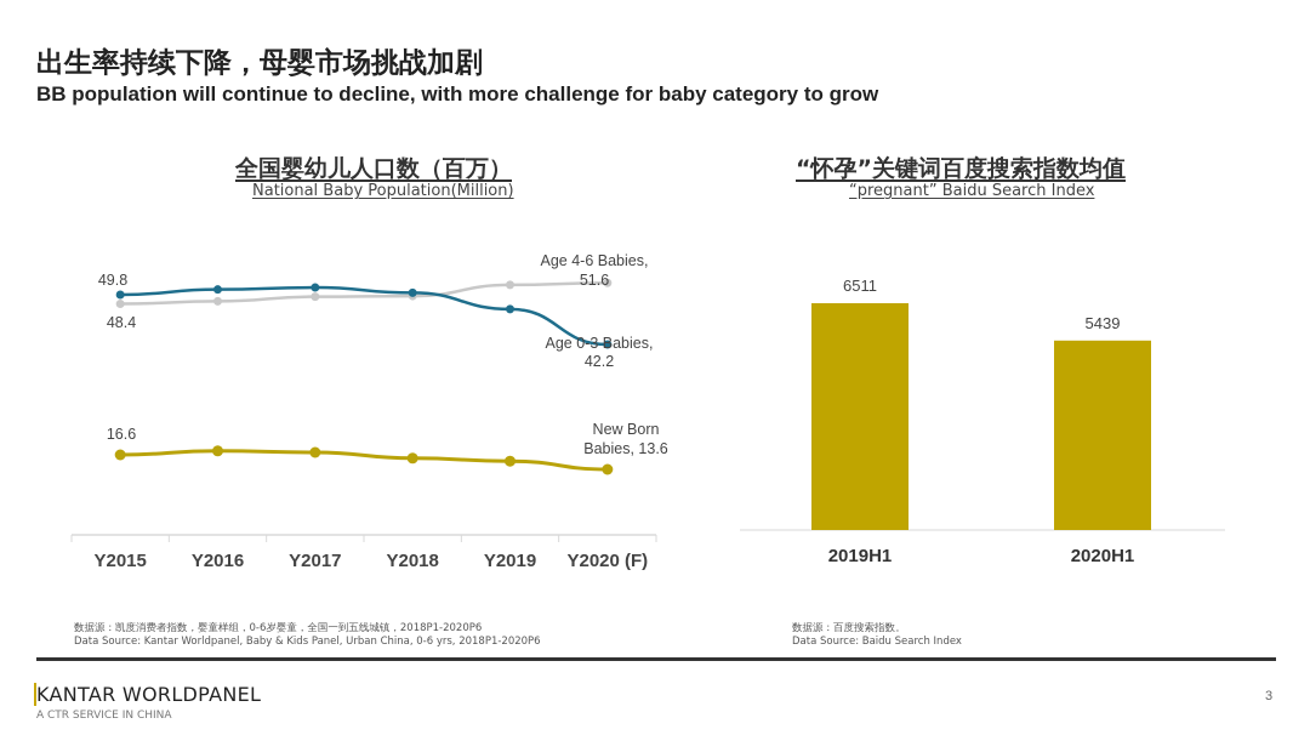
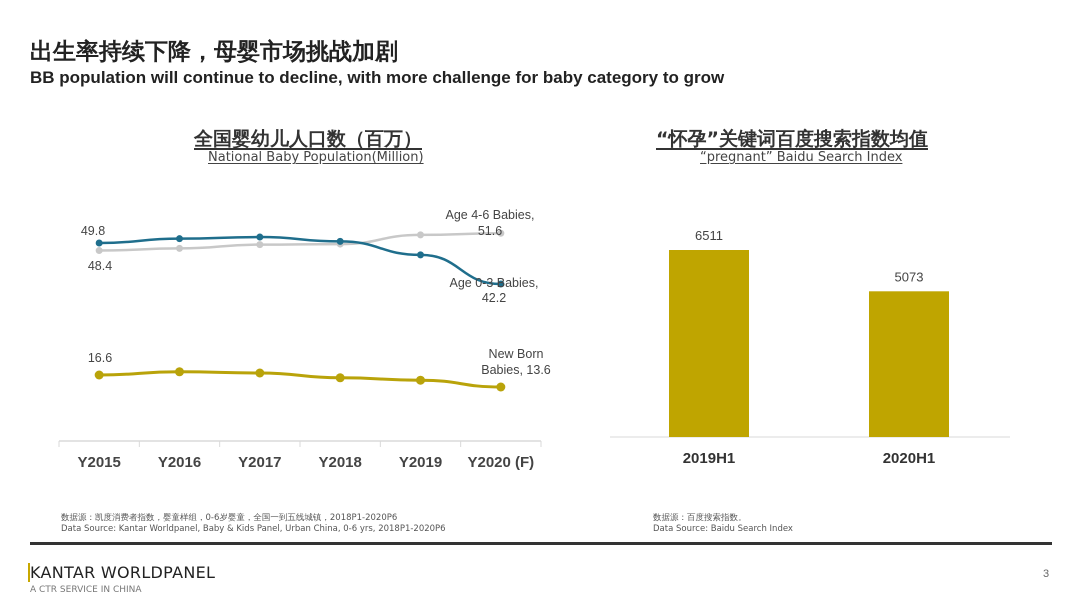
“怀孕”关键词百度搜索指数均值/2020H1: 5439 -> 5073
